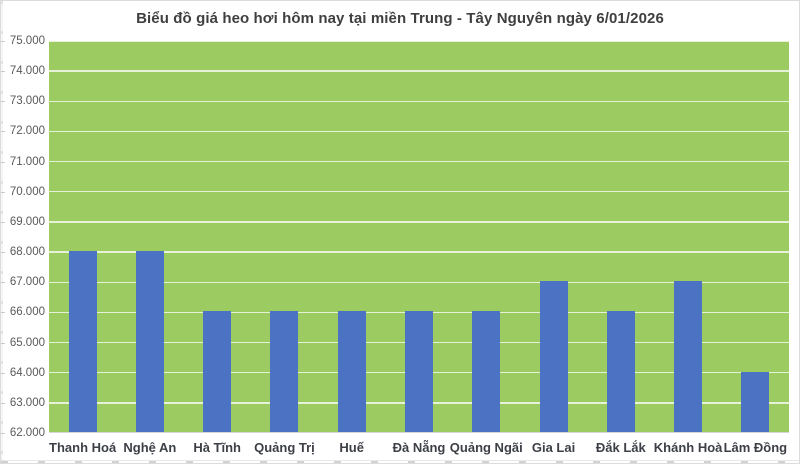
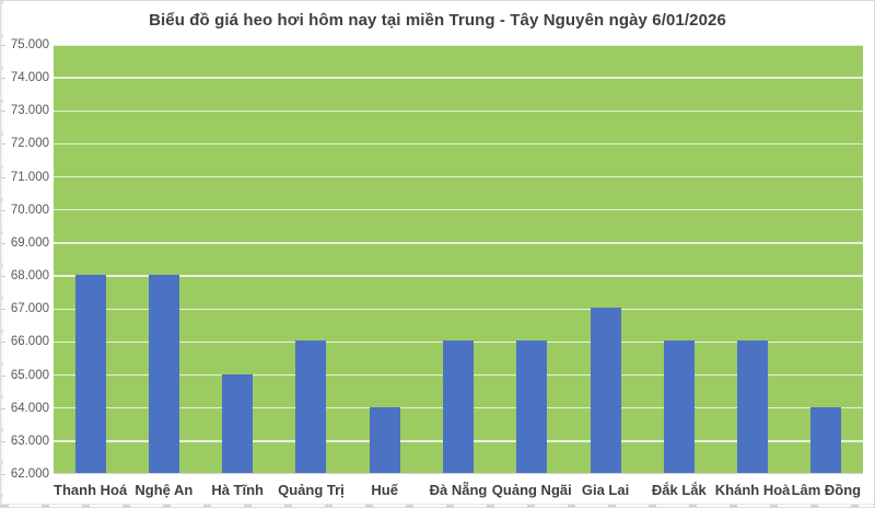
Hà Tĩnh: 66000 -> 65000
Huế: 66000 -> 64000
Khánh Hoà: 67000 -> 66000
